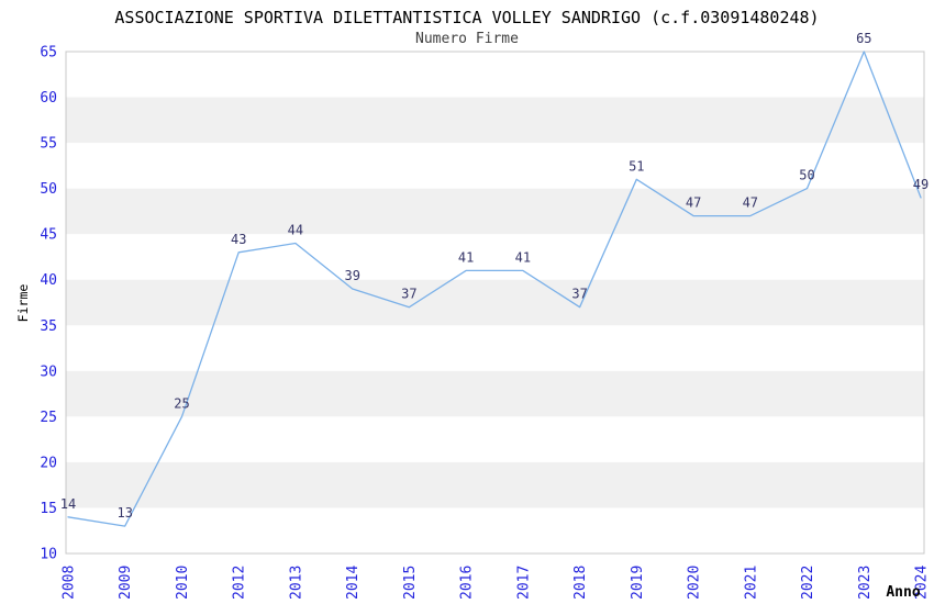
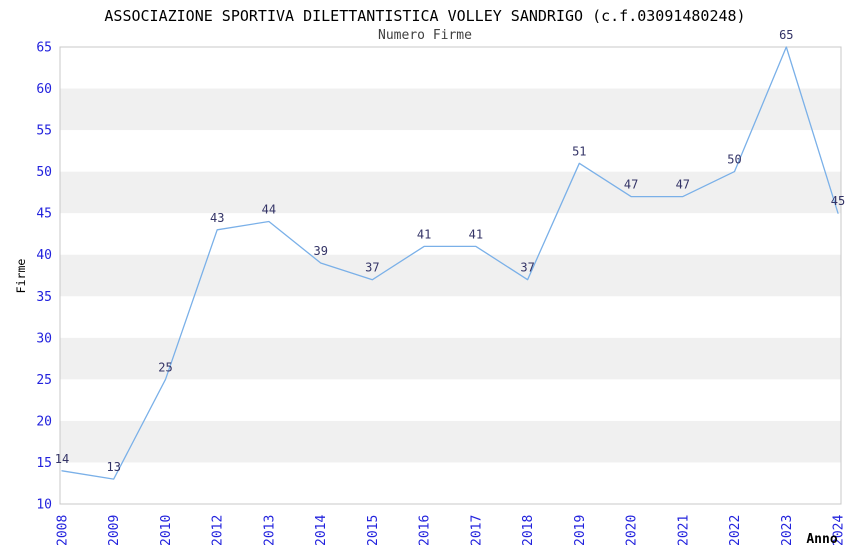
2024: 49 -> 45
